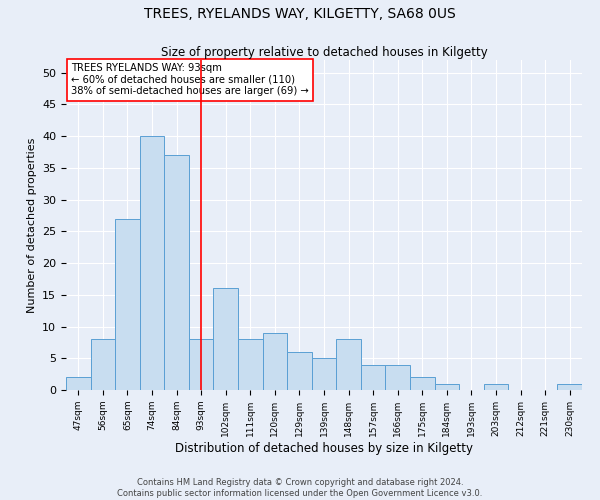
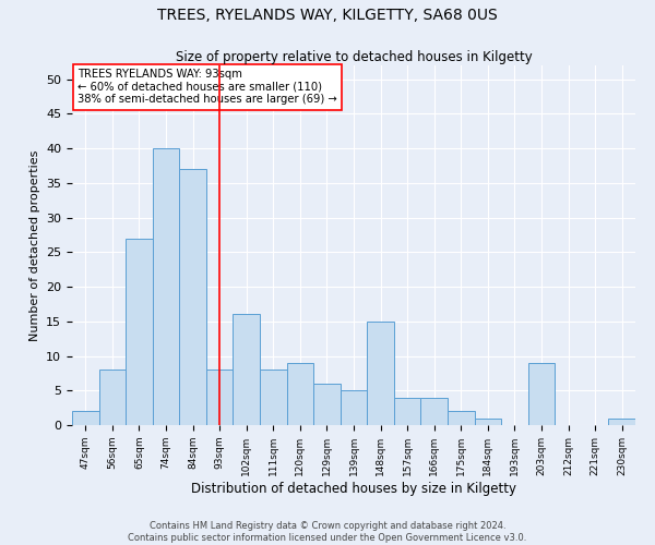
148sqm: 8 -> 15
203sqm: 1 -> 9
